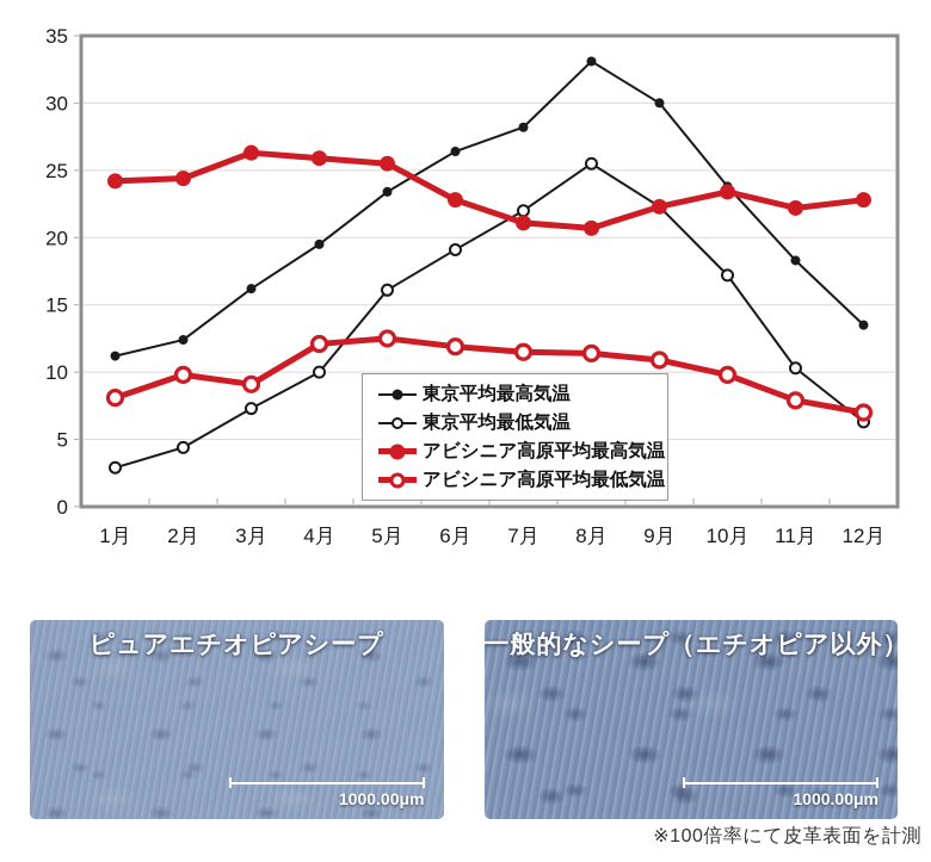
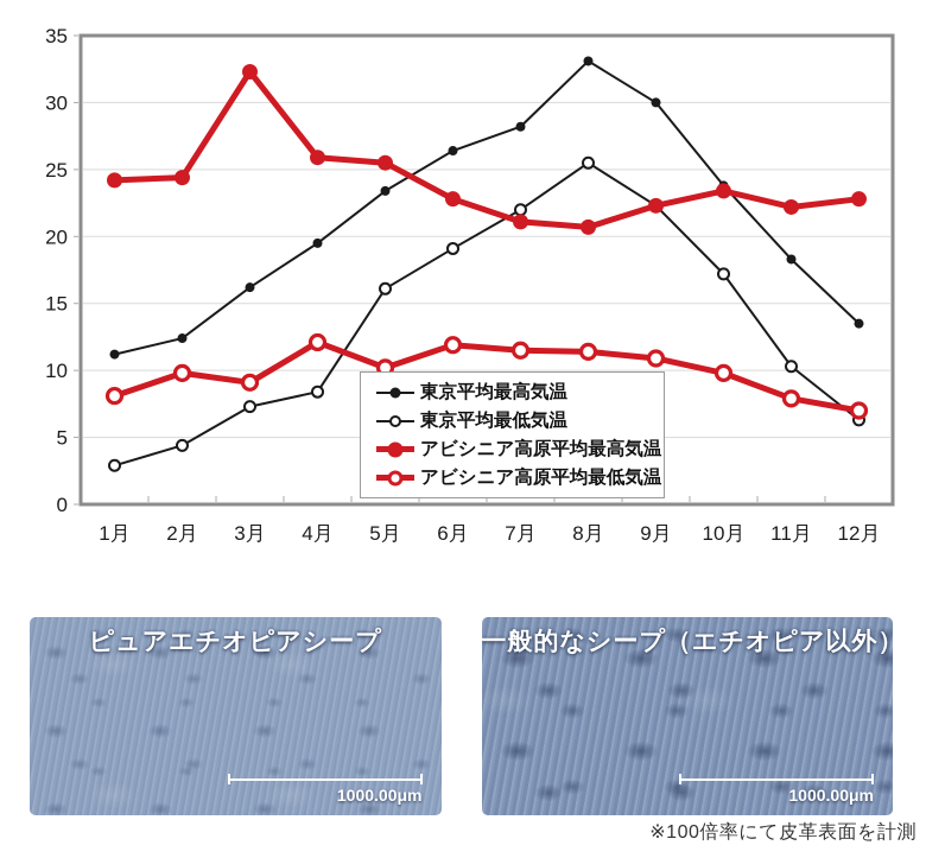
アビシニア高原平均最高気温/3月: 26.3 -> 32.3
東京平均最低気温/4月: 10.0 -> 8.4
アビシニア高原平均最低気温/5月: 12.5 -> 10.2
